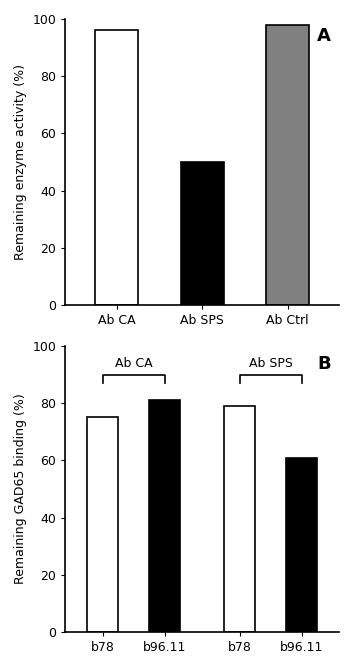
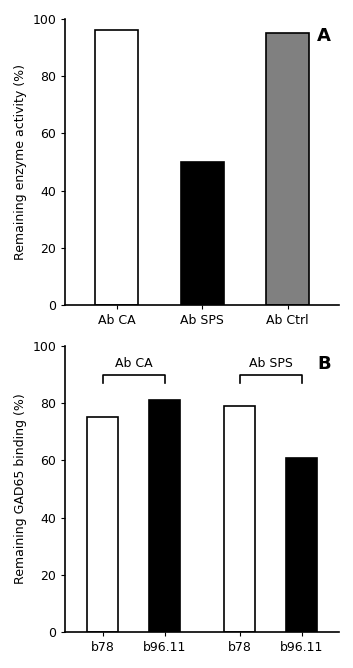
Ab Ctrl: 98 -> 95
